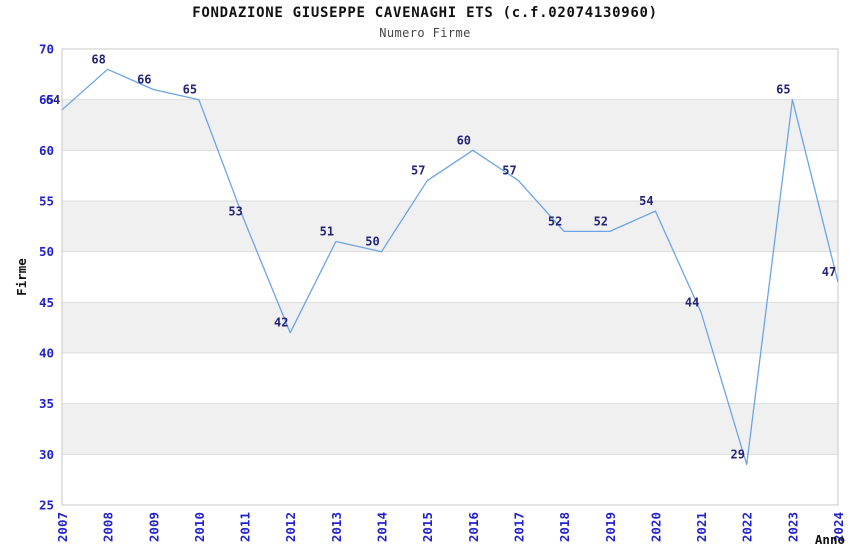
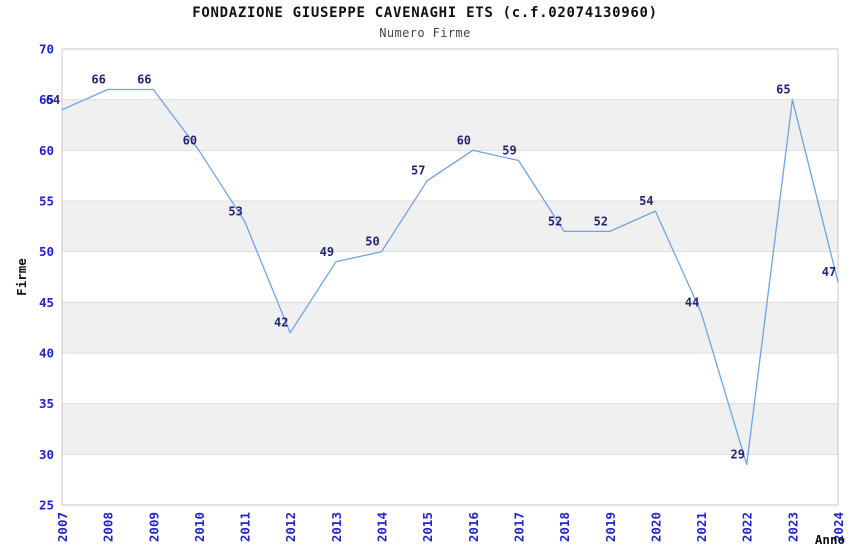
2008: 68 -> 66
2010: 65 -> 60
2013: 51 -> 49
2017: 57 -> 59
